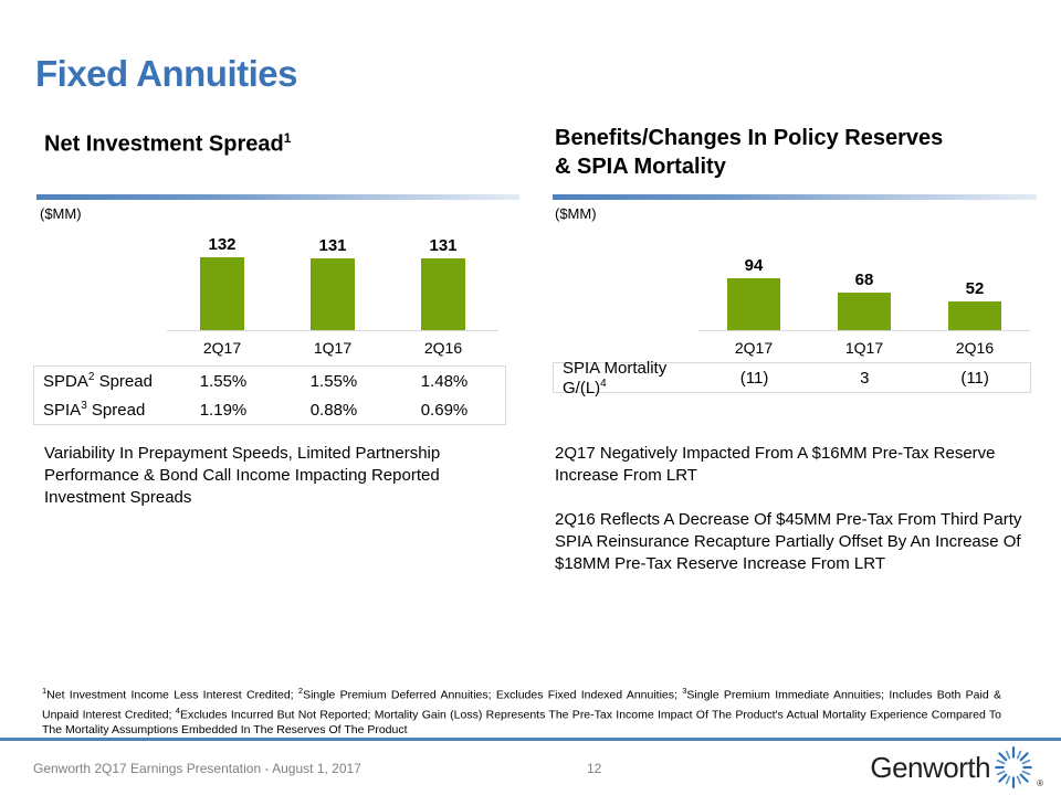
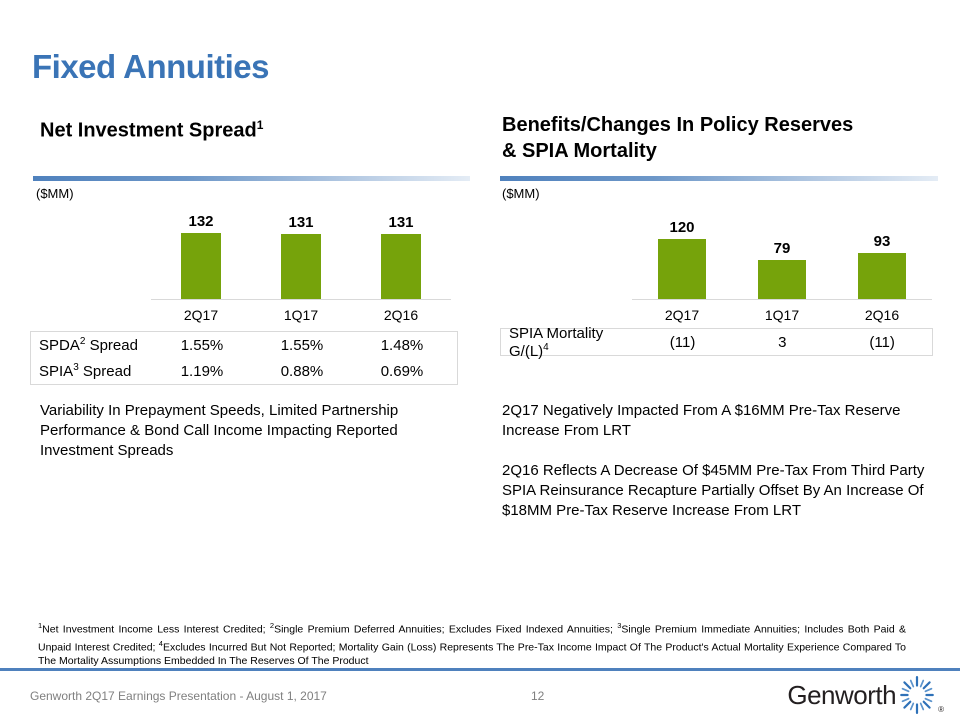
Benefits/Changes In Policy Reserves & SPIA Mortality ($MM)/2Q17: 94 -> 120
Benefits/Changes In Policy Reserves & SPIA Mortality ($MM)/1Q17: 68 -> 79
Benefits/Changes In Policy Reserves & SPIA Mortality ($MM)/2Q16: 52 -> 93
